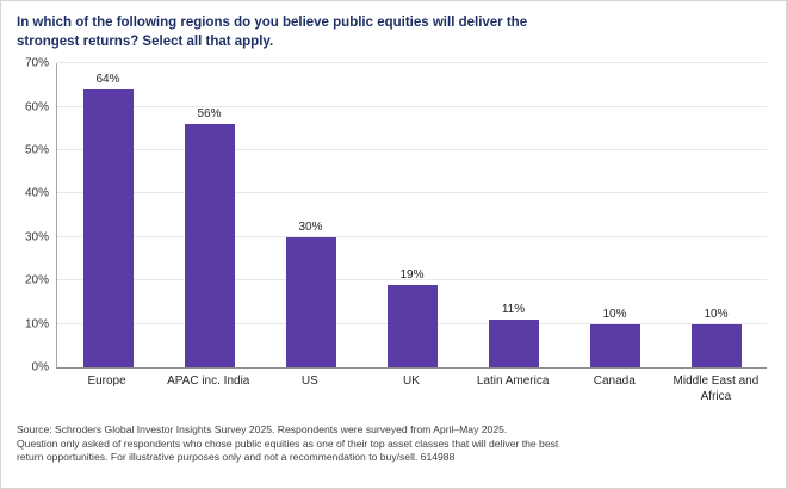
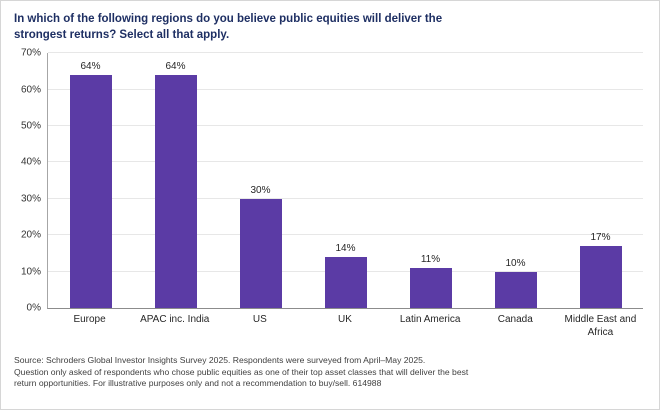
APAC inc. India: 56% -> 64%
UK: 19% -> 14%
Middle East and Africa: 10% -> 17%
